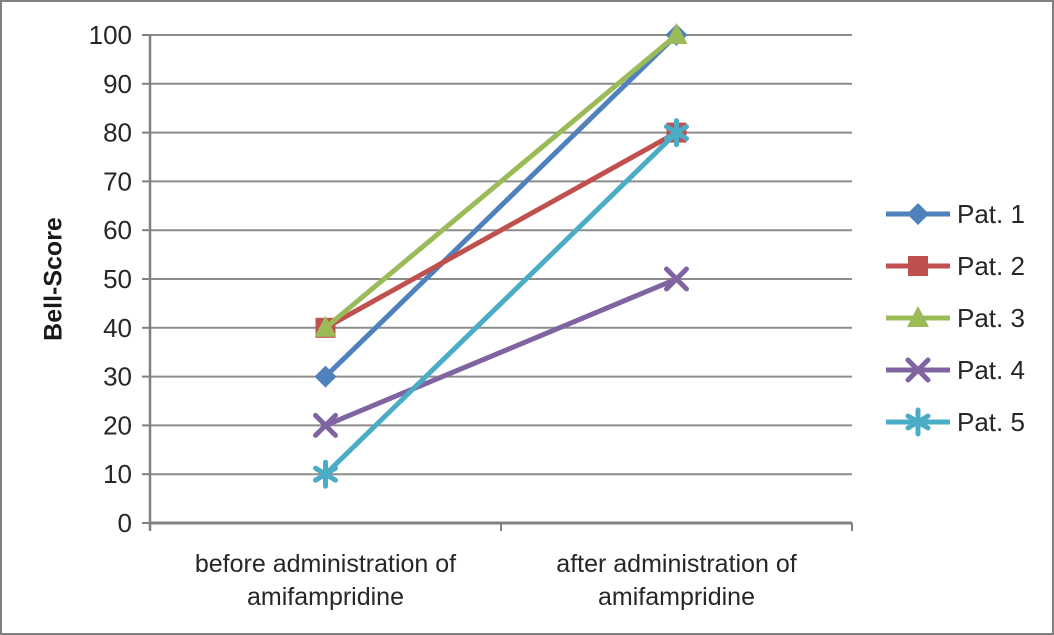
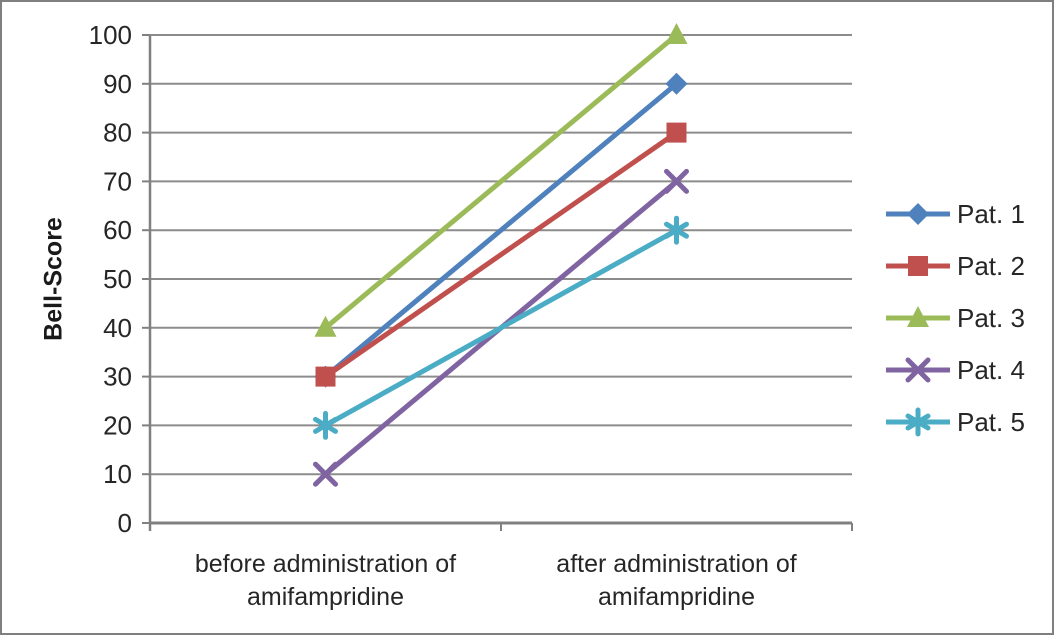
Pat. 2/before administration of amifampridine: 40 -> 30
Pat. 4/before administration of amifampridine: 20 -> 10
Pat. 5/before administration of amifampridine: 10 -> 20
Pat. 1/after administration of amifampridine: 100 -> 90
Pat. 4/after administration of amifampridine: 50 -> 70
Pat. 5/after administration of amifampridine: 80 -> 60
